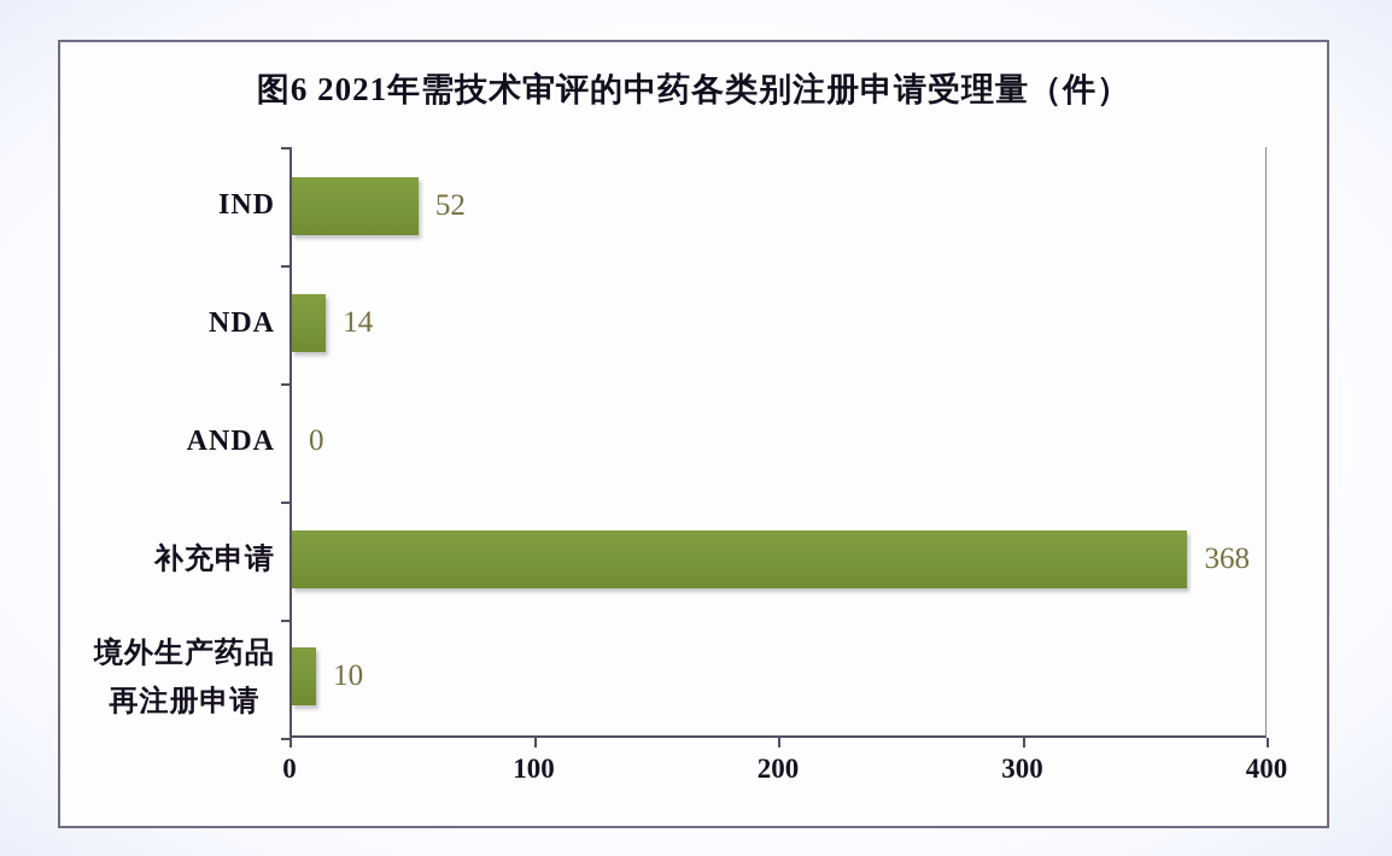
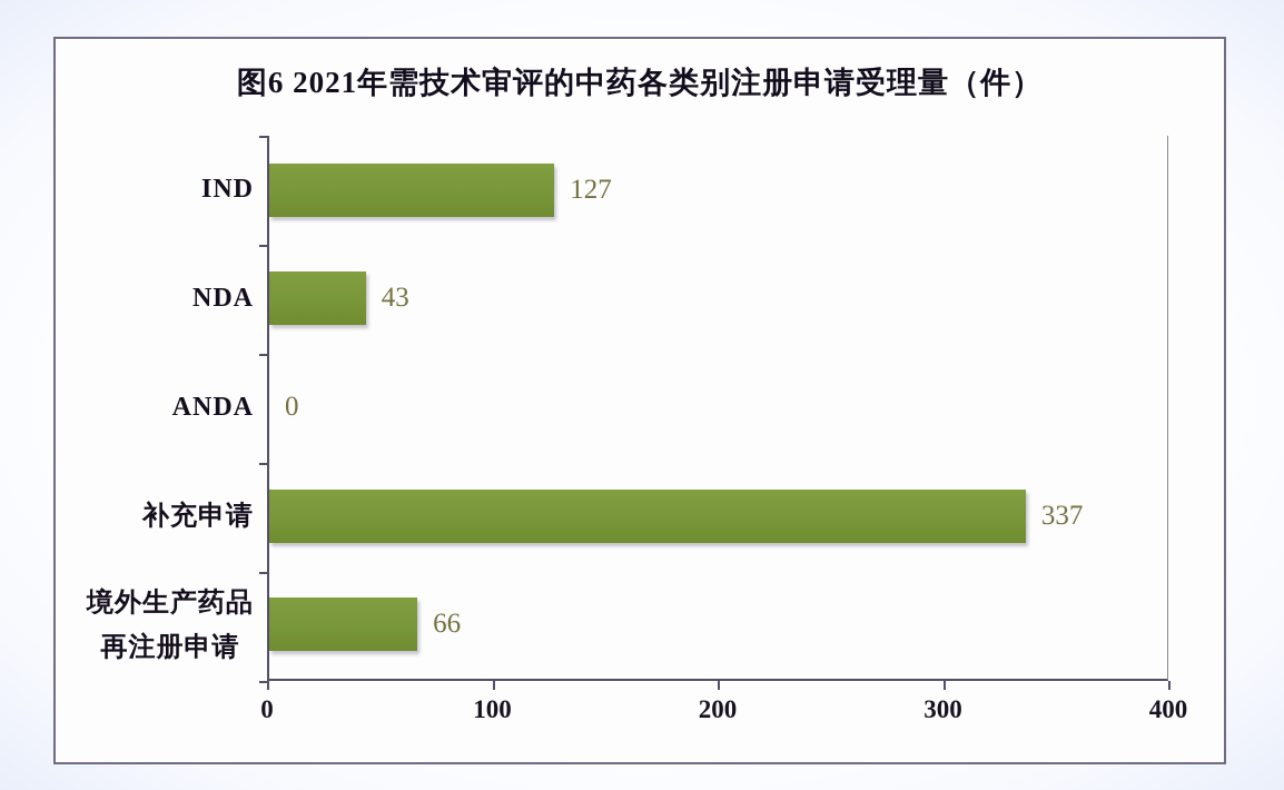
IND: 52 -> 127
NDA: 14 -> 43
补充申请: 368 -> 337
境外生产药品 再注册申请: 10 -> 66
